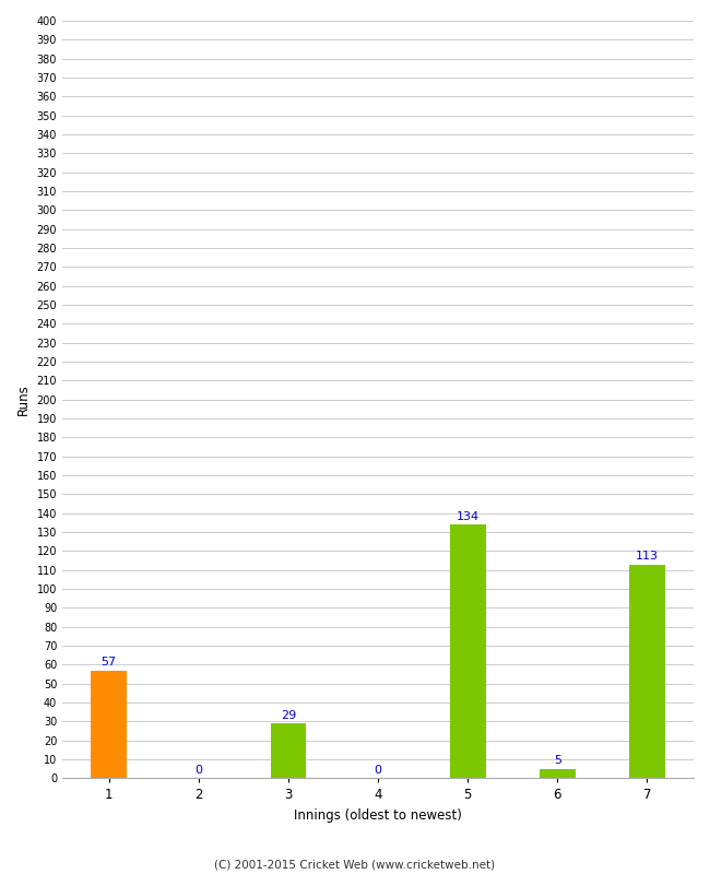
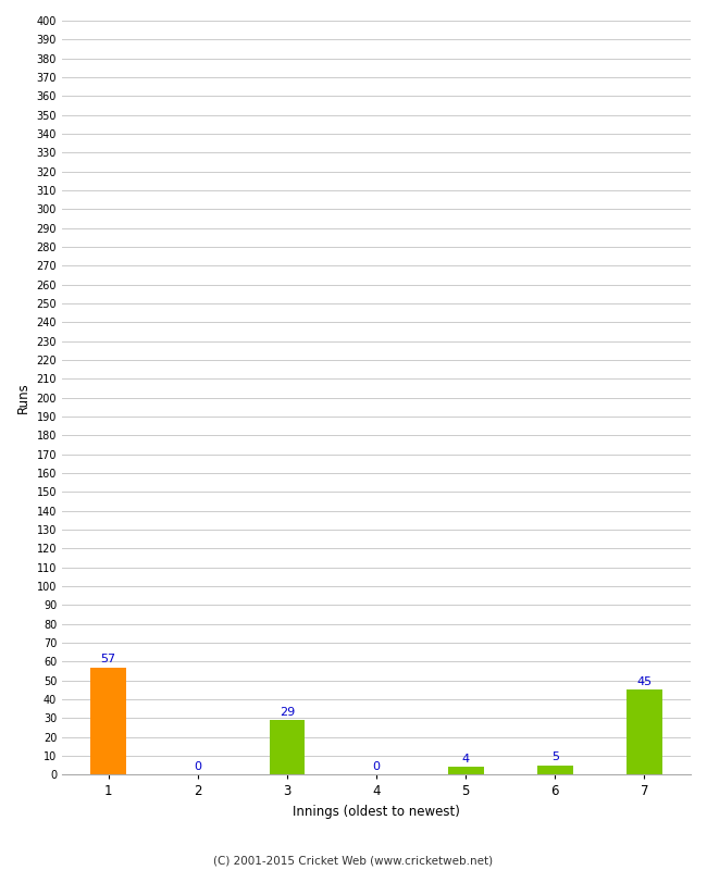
5: 134 -> 4
7: 113 -> 45
